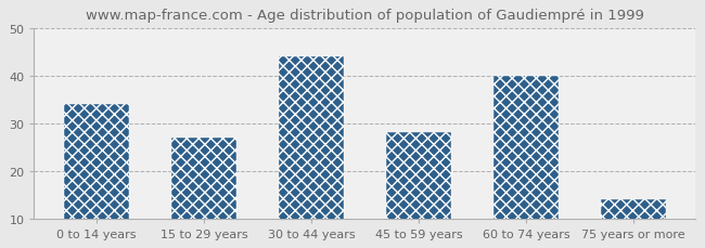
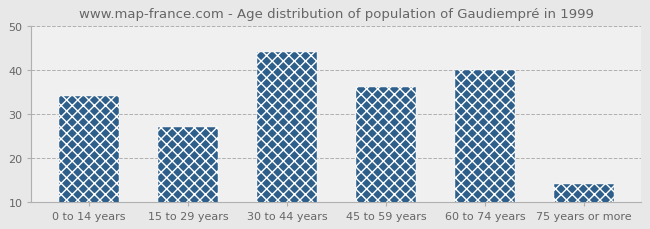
45 to 59 years: 28 -> 36
